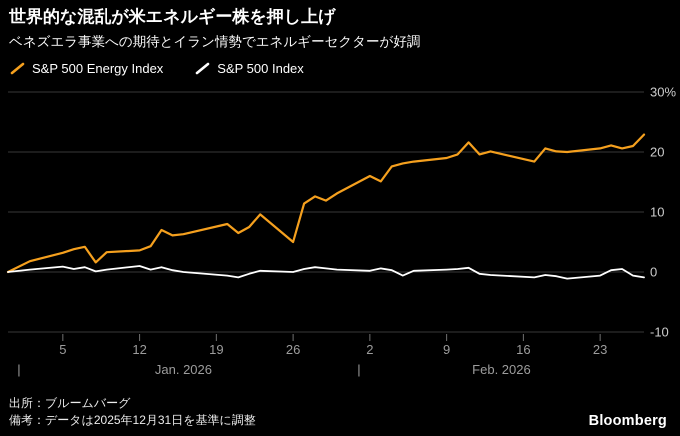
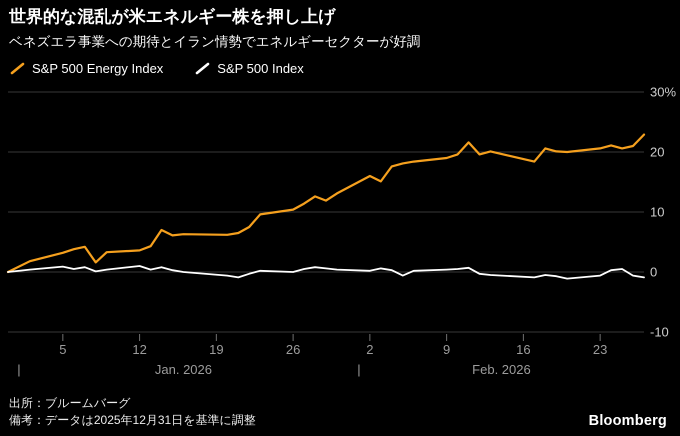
S&P 500 Energy Index/20: 8% -> 6%
S&P 500 Energy Index/26: 5% -> 10%
